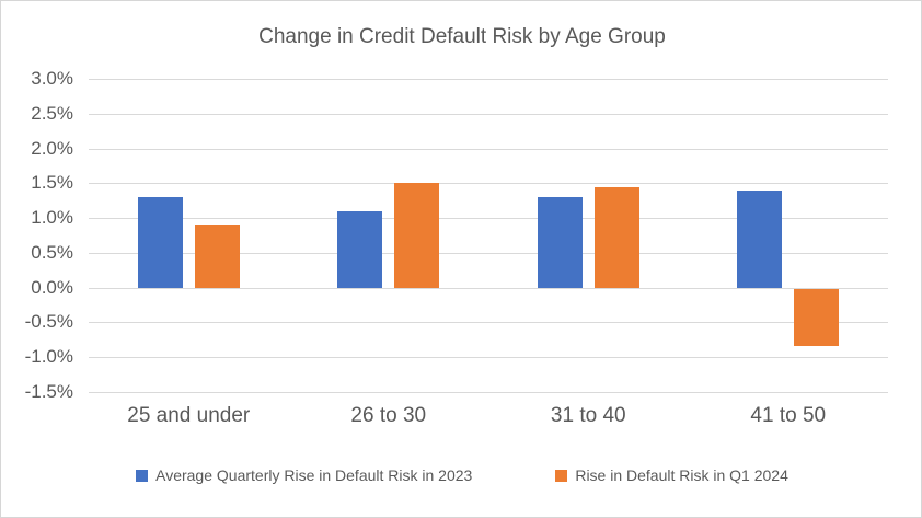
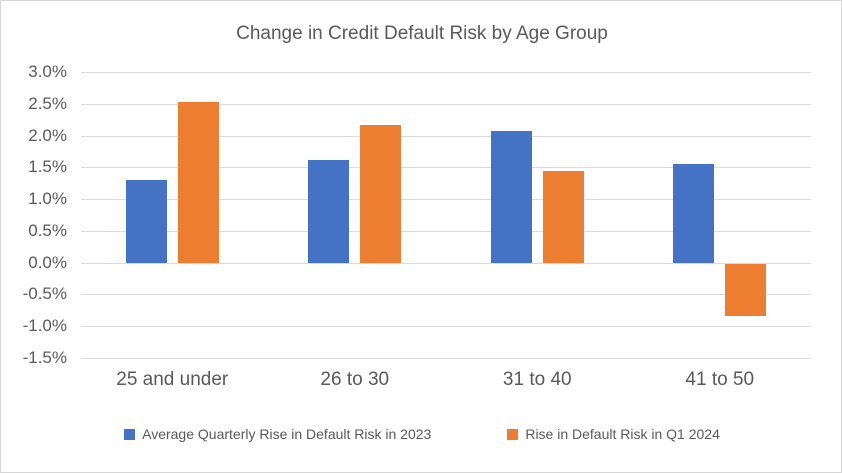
Rise in Default Risk in Q1 2024/25 and under: 0.9% -> 2.5%
Average Quarterly Rise in Default Risk in 2023/26 to 30: 1.1% -> 1.6%
Rise in Default Risk in Q1 2024/26 to 30: 1.5% -> 2.2%
Average Quarterly Rise in Default Risk in 2023/31 to 40: 1.3% -> 2.1%
Average Quarterly Rise in Default Risk in 2023/41 to 50: 1.4% -> 1.6%
